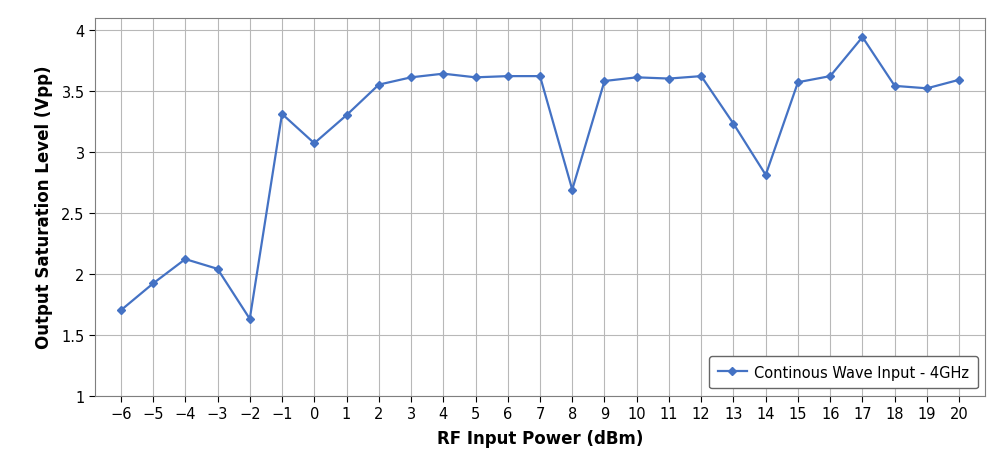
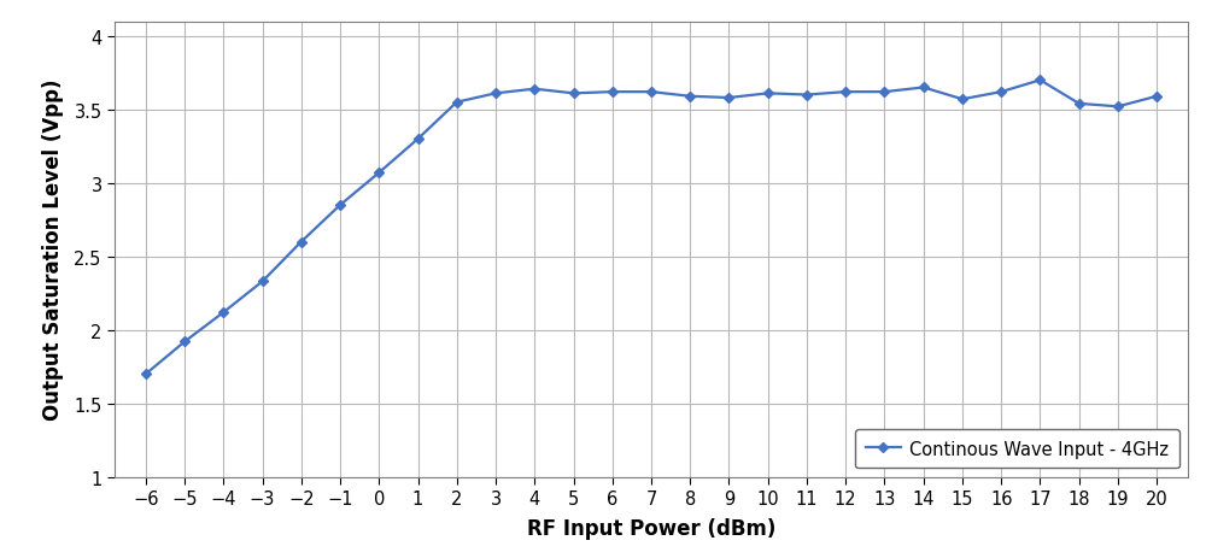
−3: 2.04 -> 2.33
−2: 1.63 -> 2.60
−1: 3.31 -> 2.85
8: 2.69 -> 3.59
13: 3.23 -> 3.62
14: 2.81 -> 3.65
17: 3.94 -> 3.70
